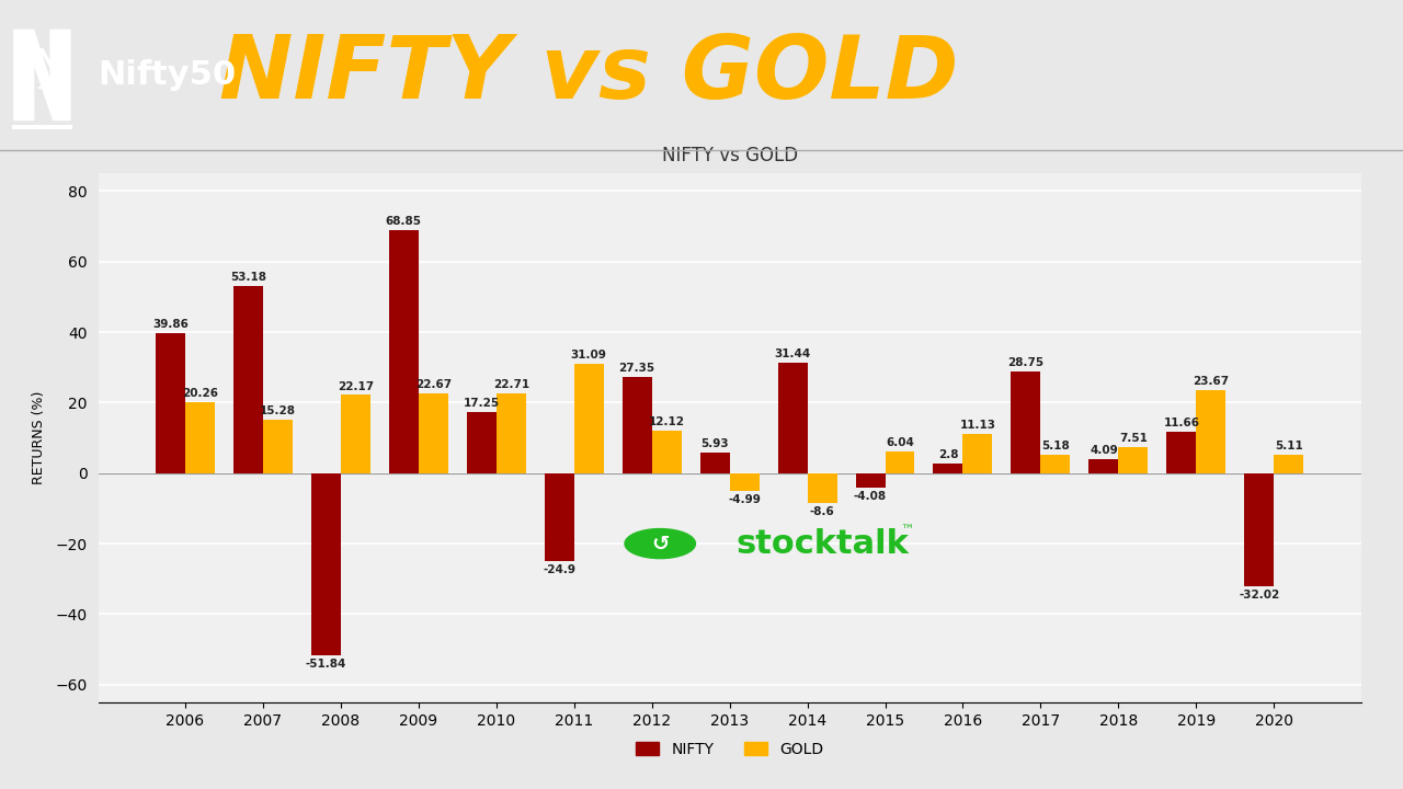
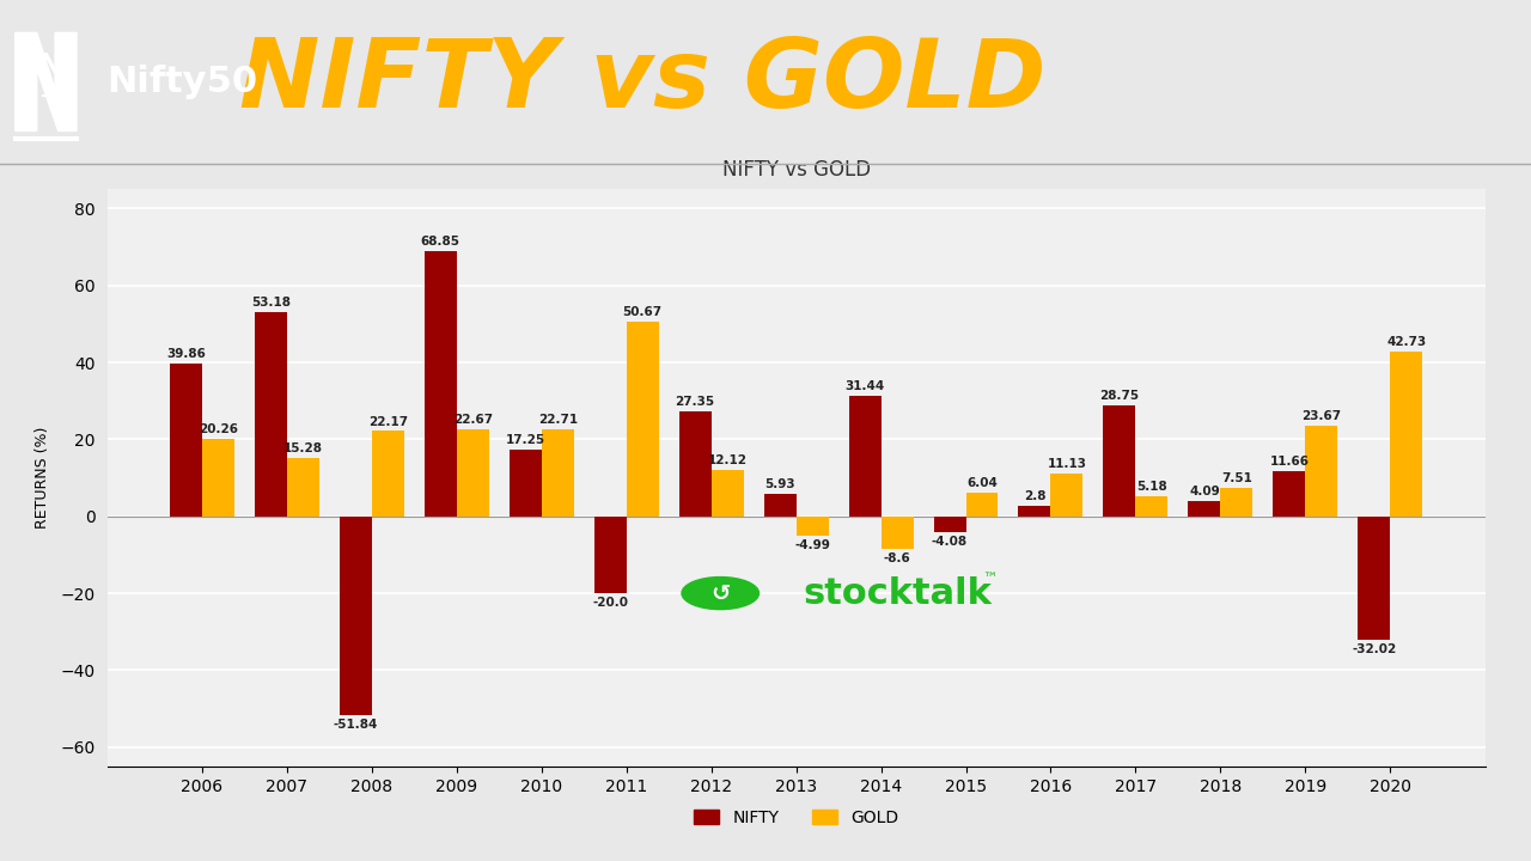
NIFTY/2011: -24.9 -> -20.0
GOLD/2011: 31.09 -> 50.67
GOLD/2020: 5.11 -> 42.73
